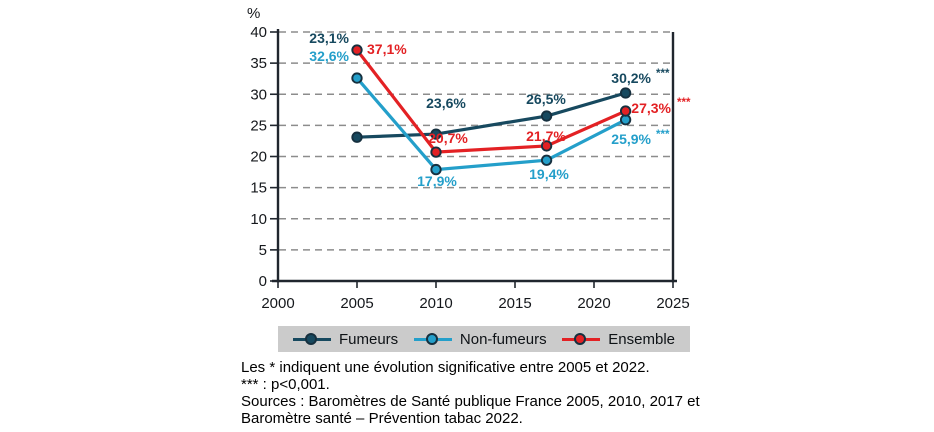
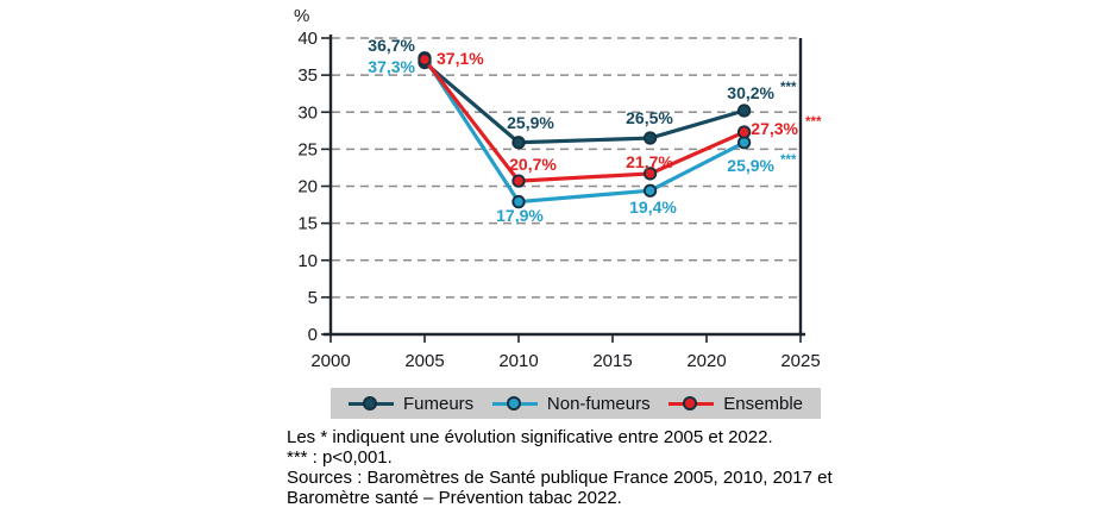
Fumeurs/2005: 23,1% -> 36,7%
Non-fumeurs/2005: 32,6% -> 37,3%
Fumeurs/2010: 23,6% -> 25,9%
